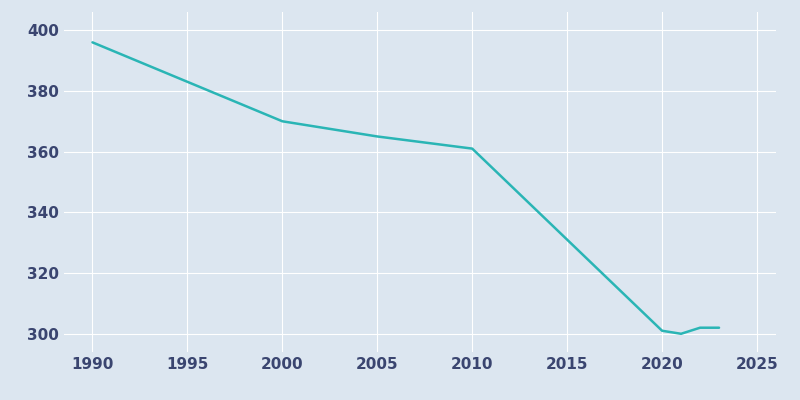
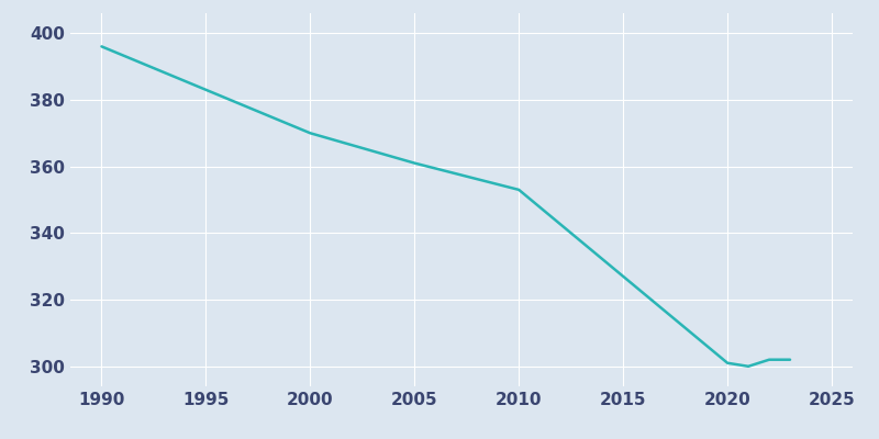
2005: 365 -> 361
2010: 361 -> 353
